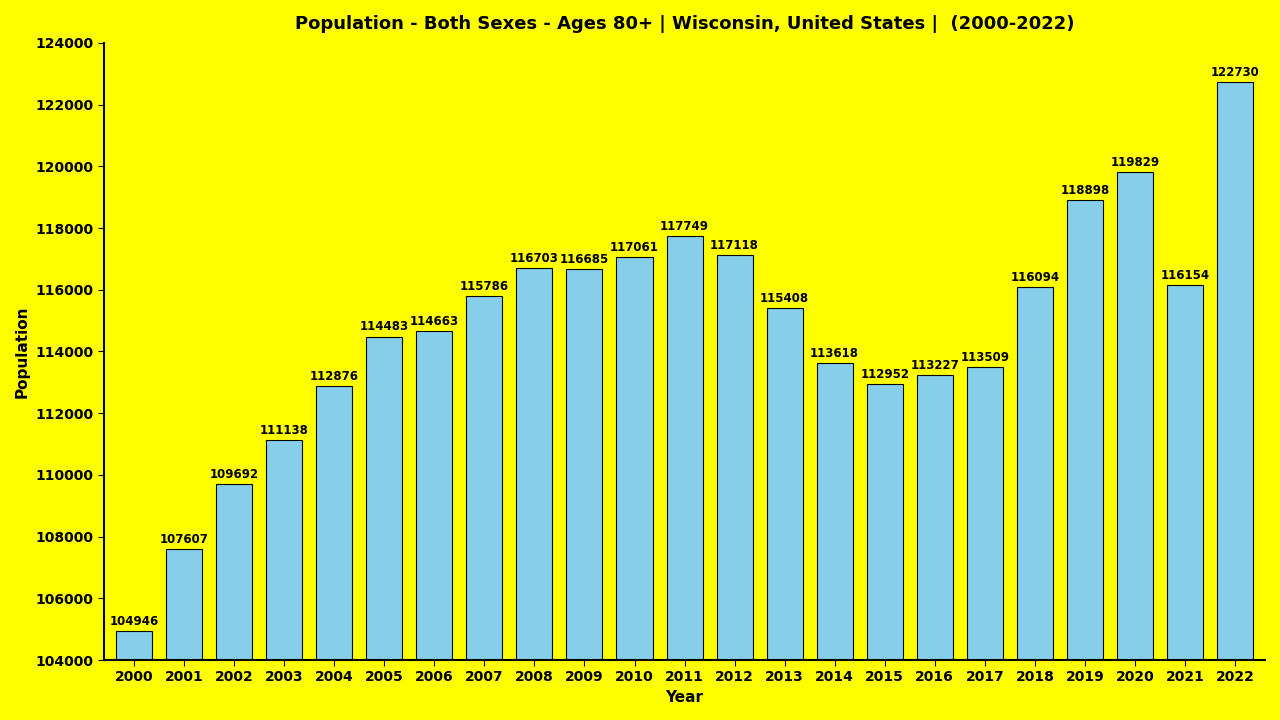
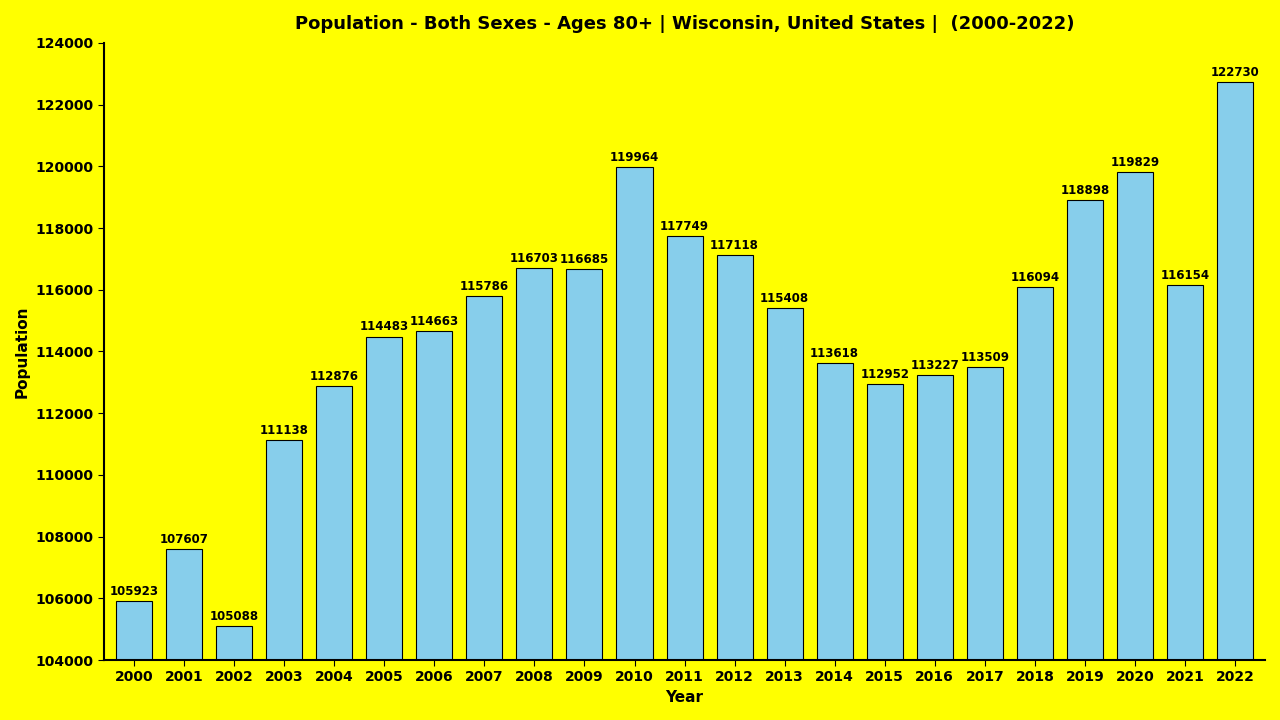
2000: 104946 -> 105923
2002: 109692 -> 105088
2010: 117061 -> 119964
